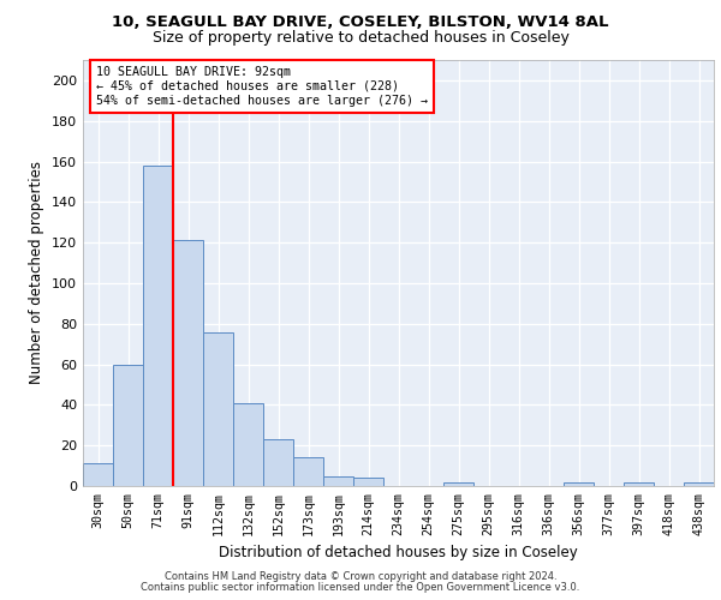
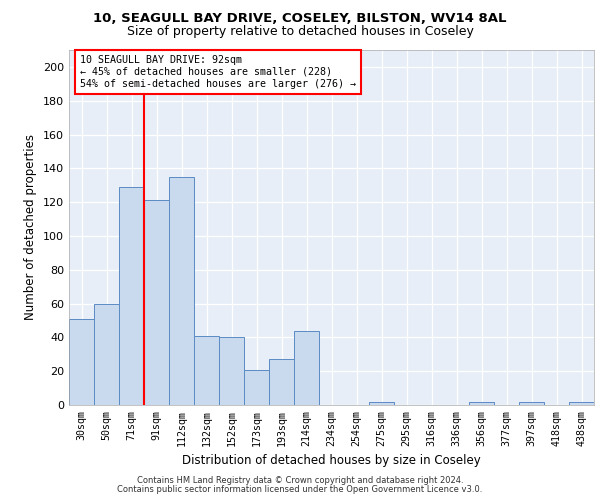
30sqm: 11 -> 51
71sqm: 158 -> 129
112sqm: 76 -> 135
152sqm: 23 -> 40
173sqm: 14 -> 21
193sqm: 5 -> 27
214sqm: 4 -> 44
